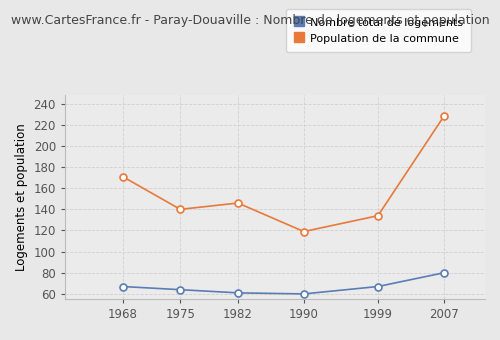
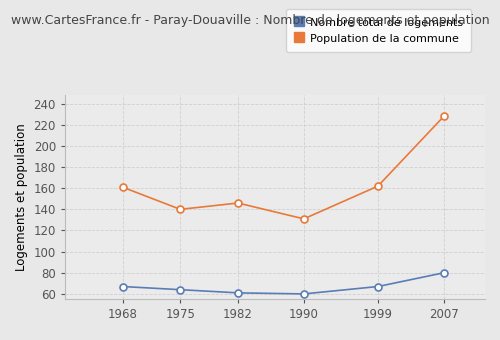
Population de la commune/1968: 171 -> 161
Population de la commune/1990: 119 -> 131
Population de la commune/1999: 134 -> 162
